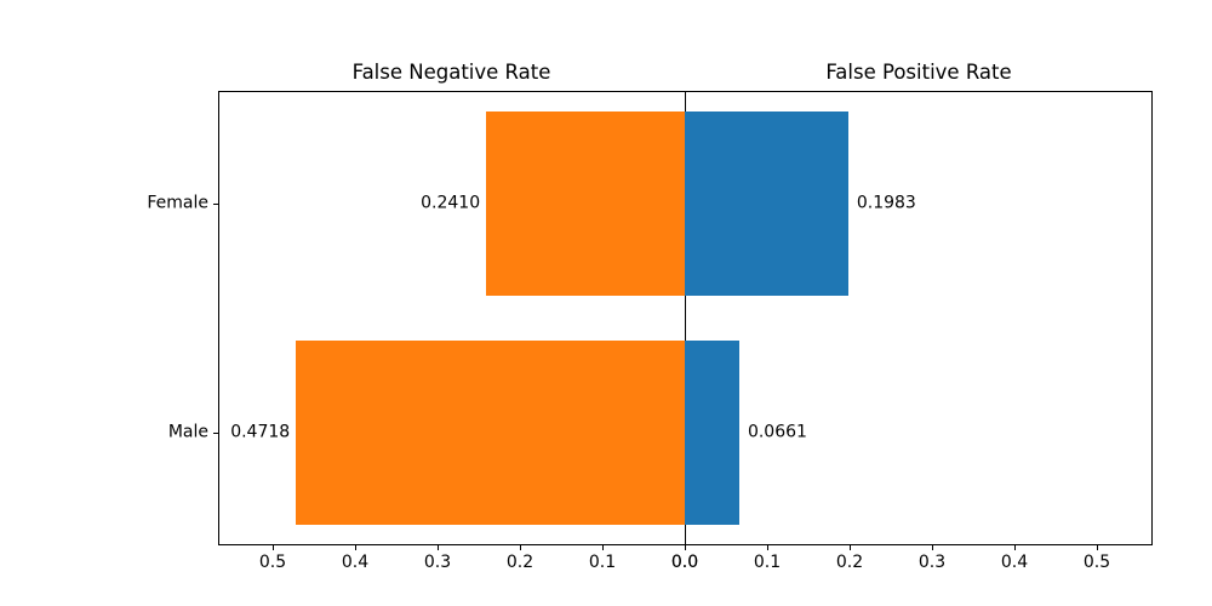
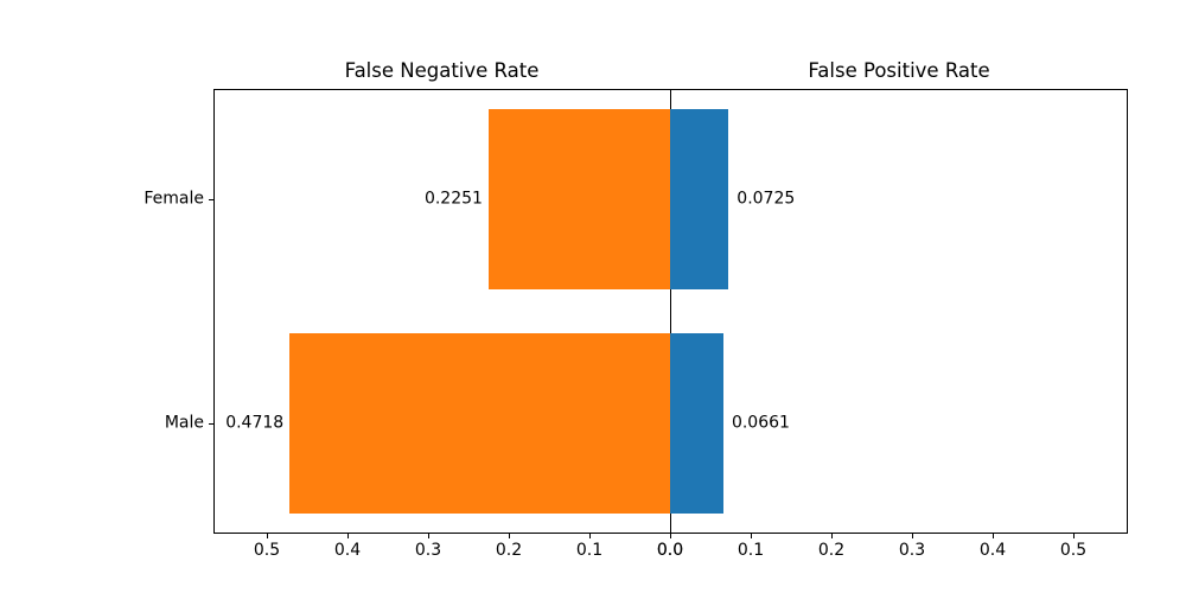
False Negative Rate/Female: 0.2410 -> 0.2251
False Positive Rate/Female: 0.1983 -> 0.0725
